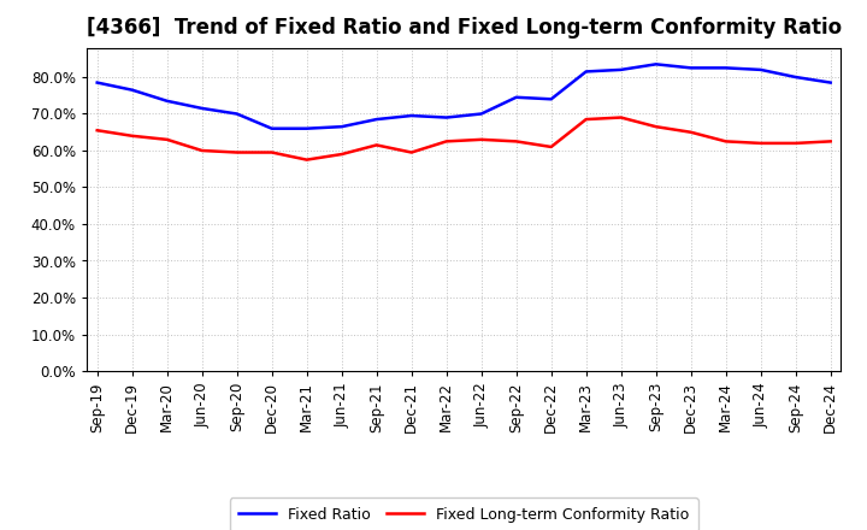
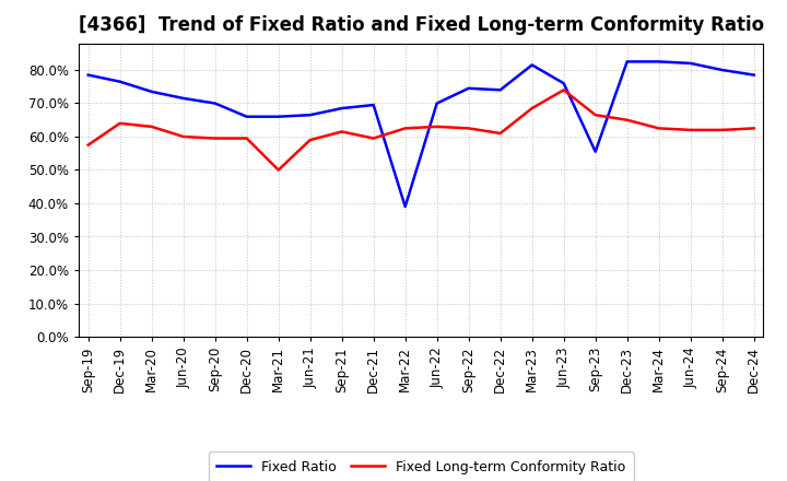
Fixed Long-term Conformity Ratio/Sep-19: 65.5% -> 57.5%
Fixed Long-term Conformity Ratio/Mar-21: 57.5% -> 50.0%
Fixed Ratio/Mar-22: 69.0% -> 39.0%
Fixed Ratio/Jun-23: 82.0% -> 76.0%
Fixed Long-term Conformity Ratio/Jun-23: 69.0% -> 74.0%
Fixed Ratio/Sep-23: 83.5% -> 55.5%
